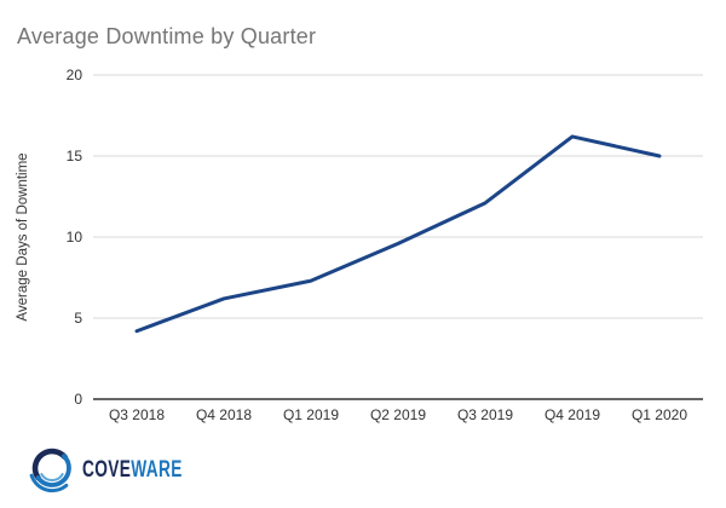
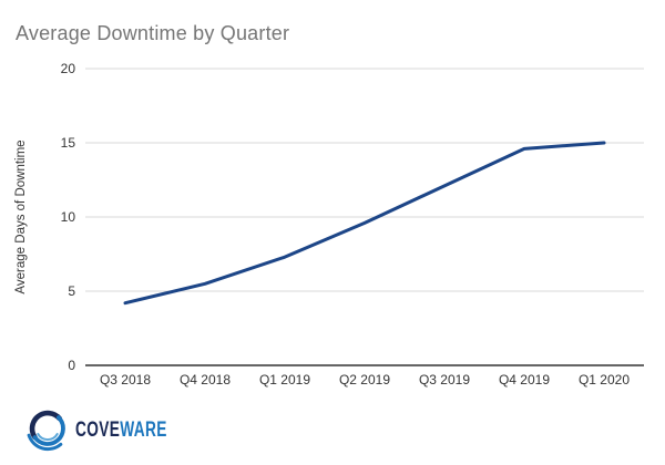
Q4 2018: 6.2 -> 5.5
Q4 2019: 16.2 -> 14.6
